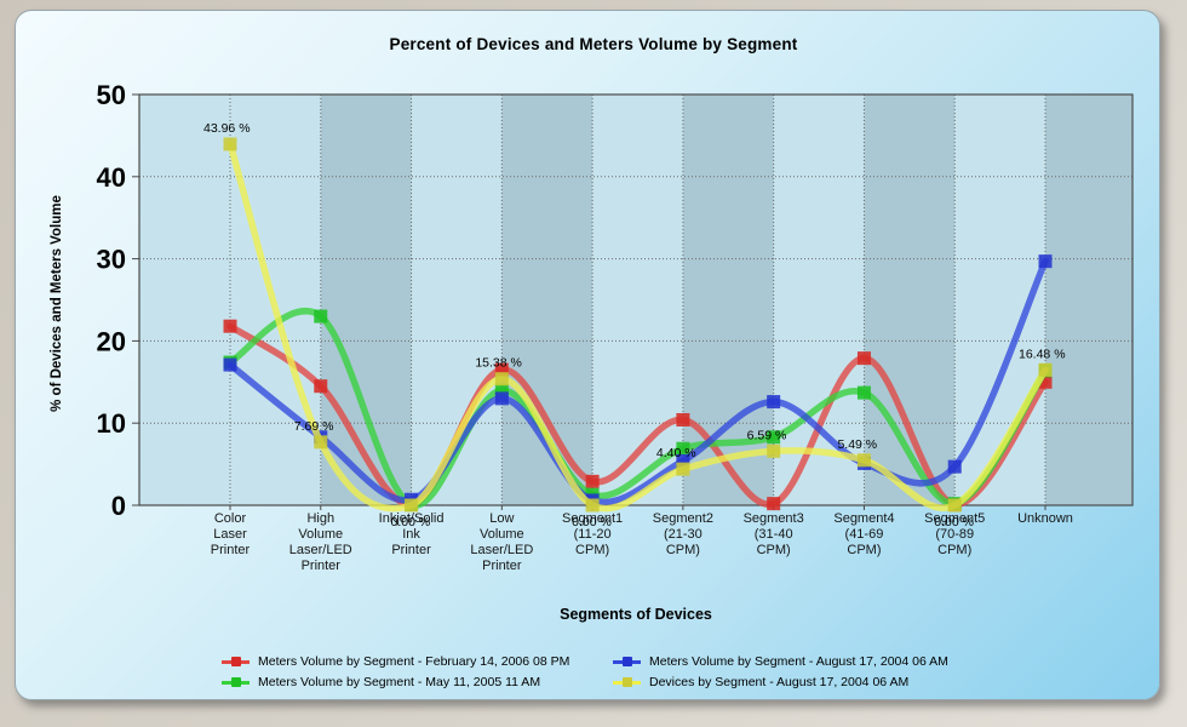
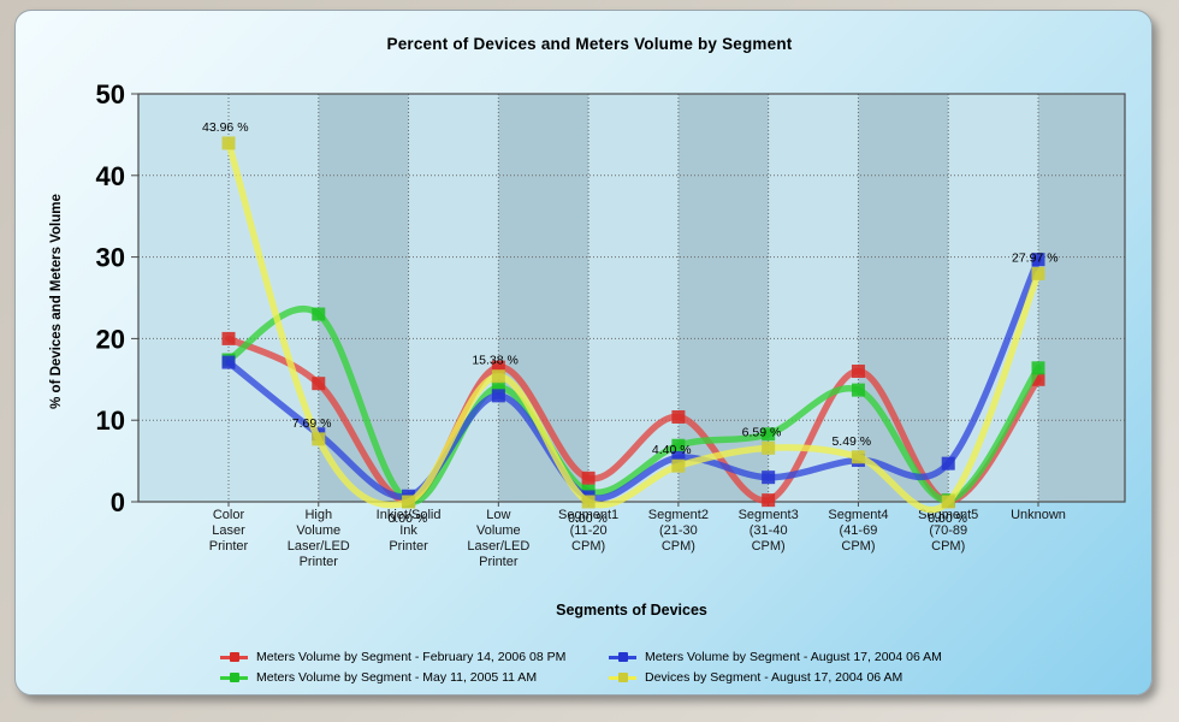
Meters Volume by Segment - February 14, 2006 08 PM/Color Laser Printer: 22 -> 20
Meters Volume by Segment - August 17, 2004 06 AM/Segment3 (31-40 CPM): 13 -> 3
Meters Volume by Segment - February 14, 2006 08 PM/Segment4 (41-69 CPM): 18 -> 16
Devices by Segment - August 17, 2004 06 AM/Unknown: 16.48 -> 27.97
